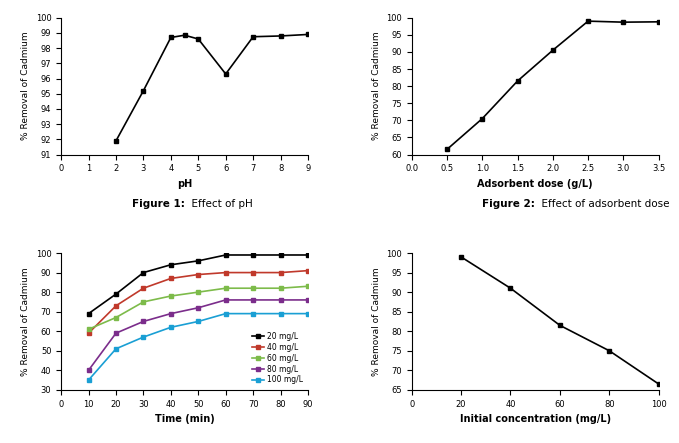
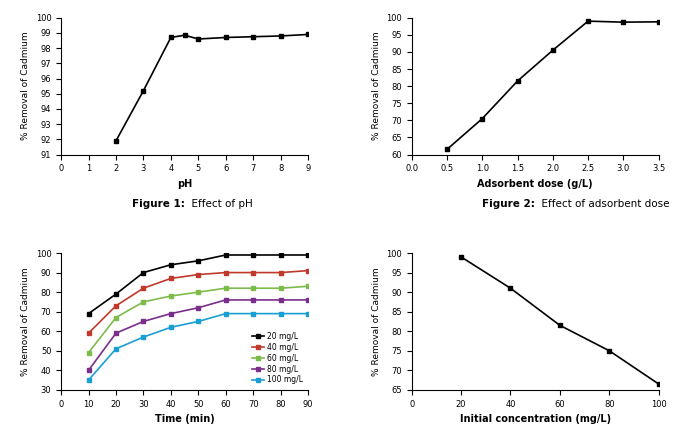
6: 96.3 -> 98.7
60 mg/L/10: 61 -> 49
